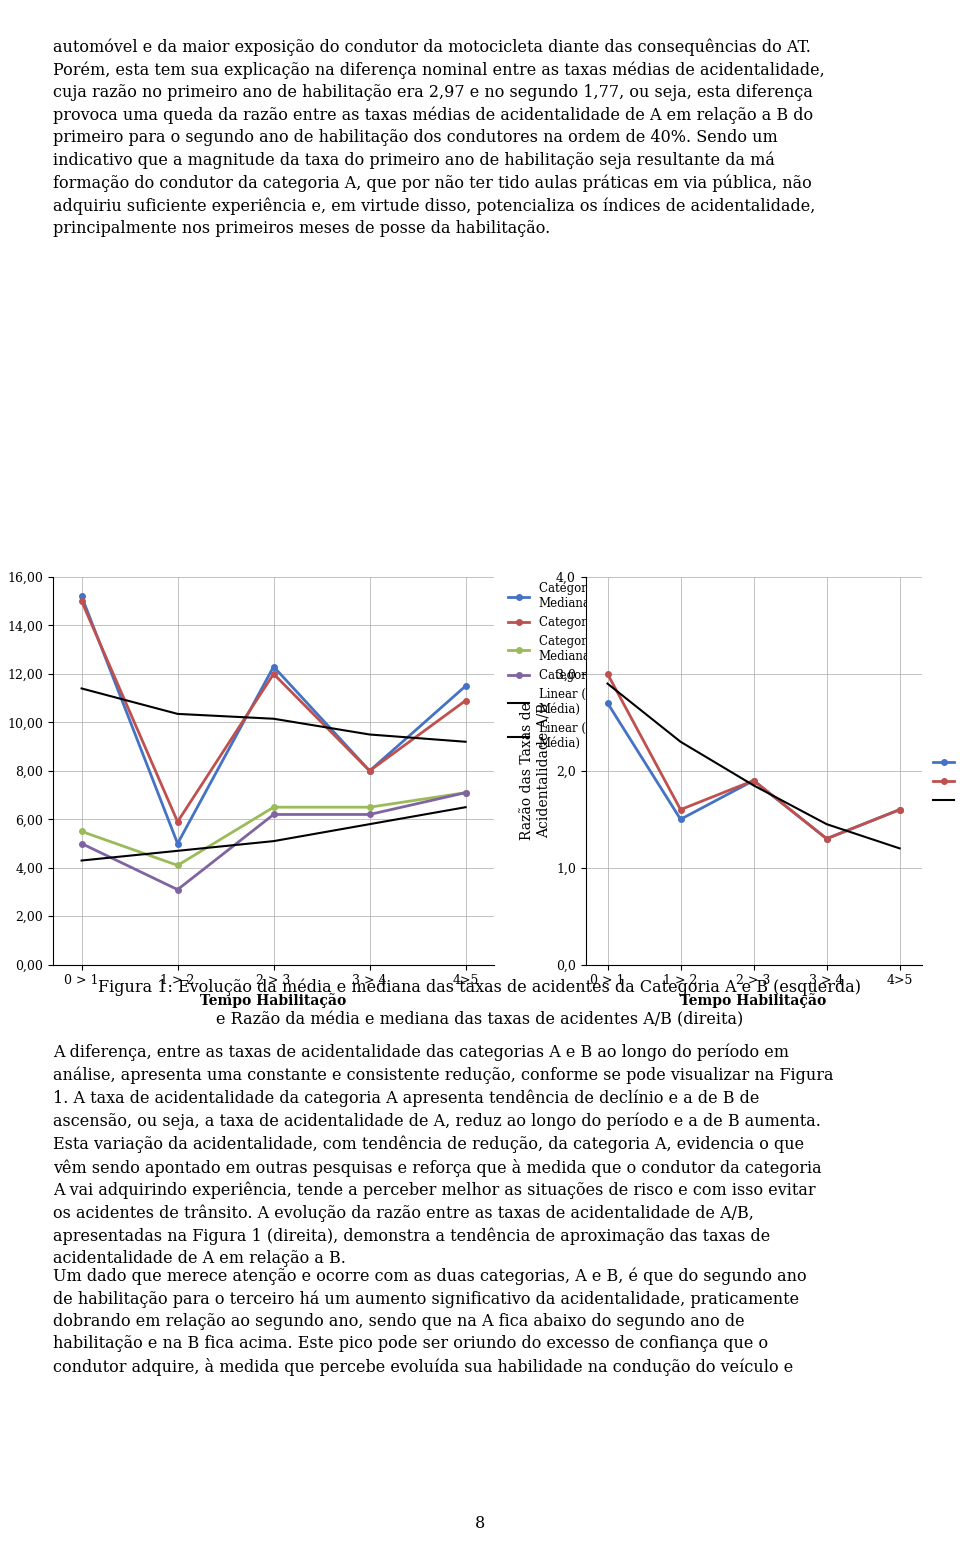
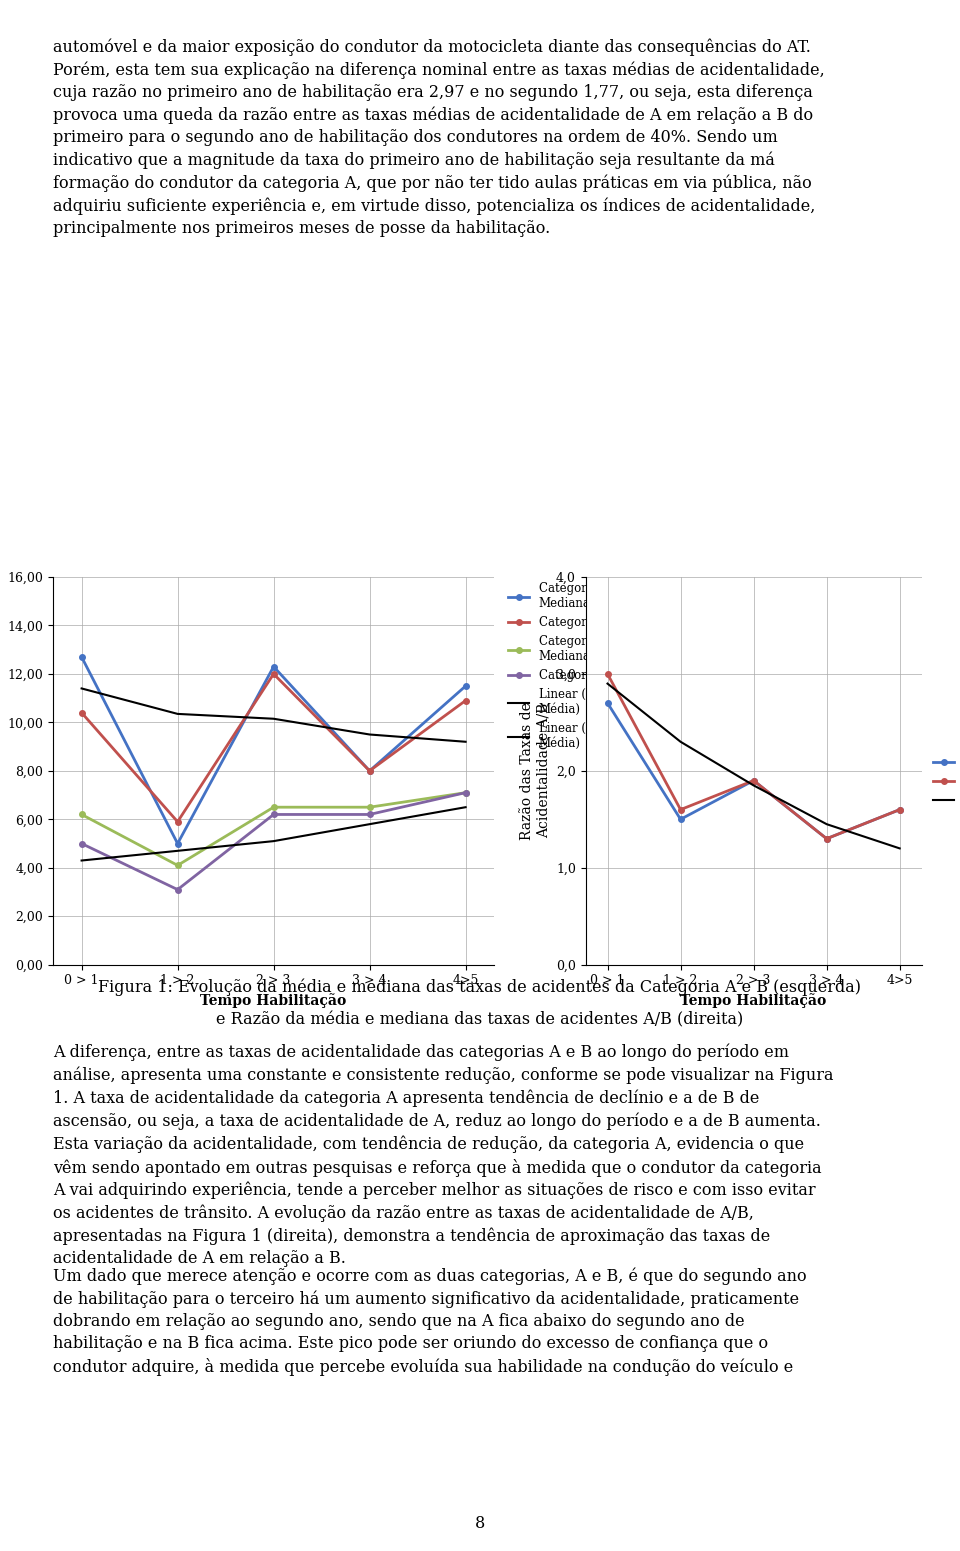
Categoria A Mediana/0 > 1: 15,2 -> 12,7
Categoria A Média/0 > 1: 15,0 -> 10,4
Categoria B Mediana/0 > 1: 5,5 -> 6,2
